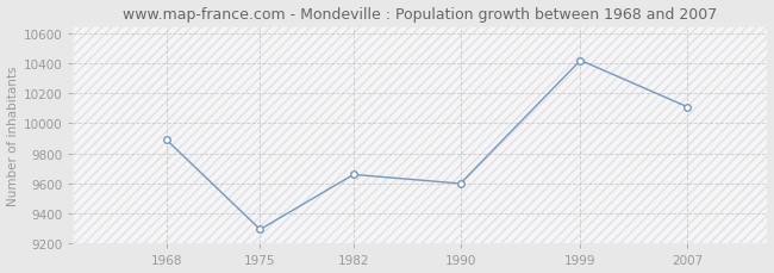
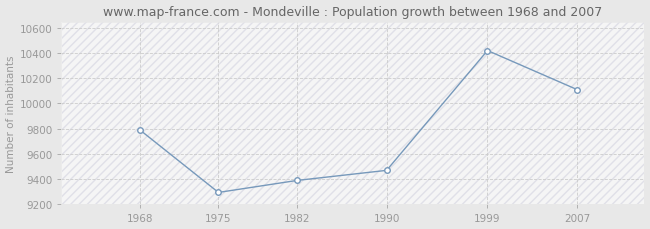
1968: 9890 -> 9790
1982: 9660 -> 9390
1990: 9600 -> 9470
